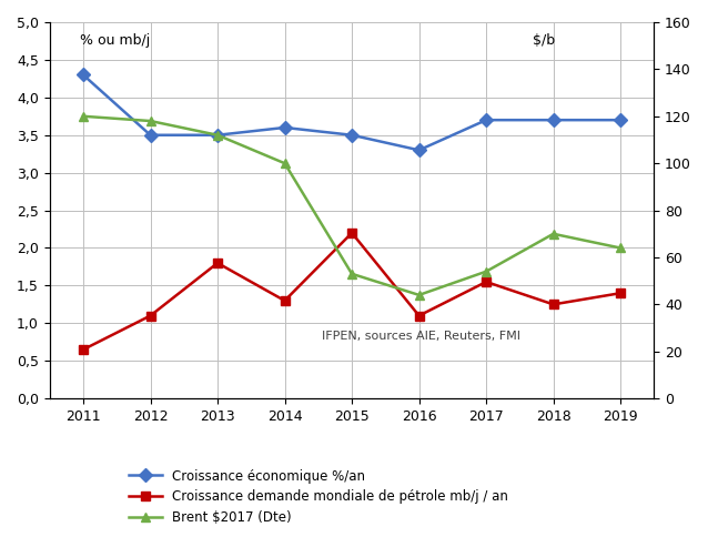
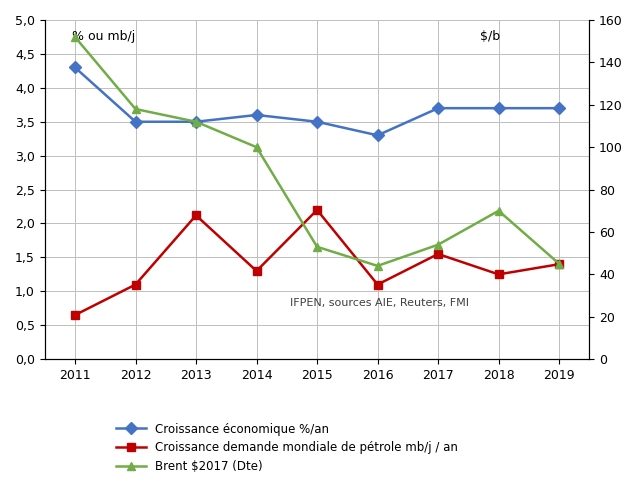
Brent $2017 (Dte)/2011: 120 -> 152
Croissance demande mondiale de pétrole mb/j / an/2013: 1,80 -> 2,12
Brent $2017 (Dte)/2019: 64 -> 45
